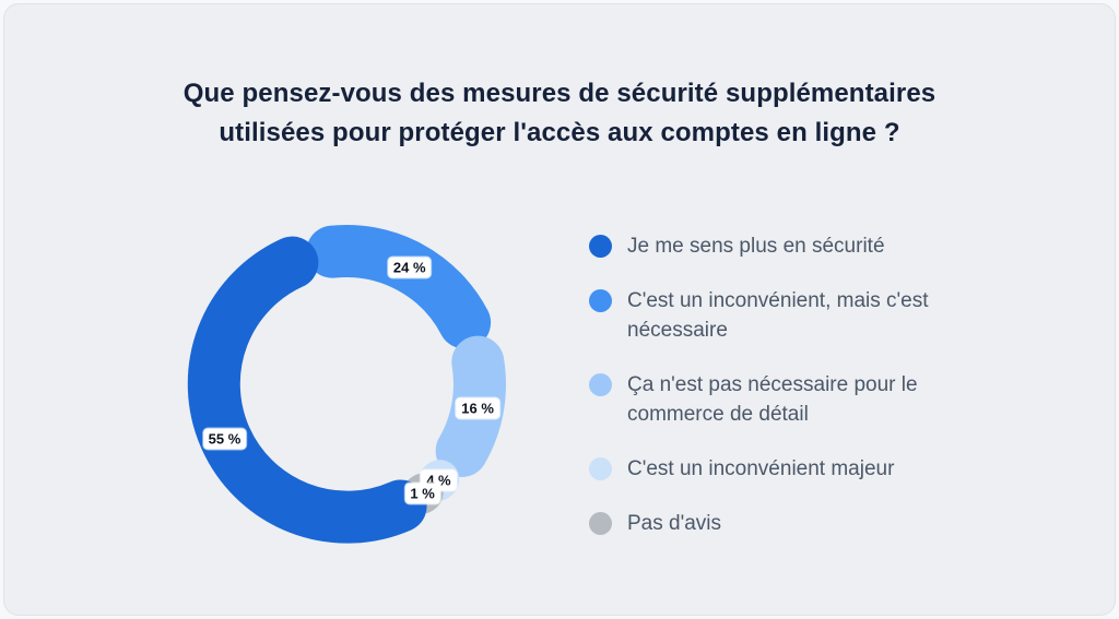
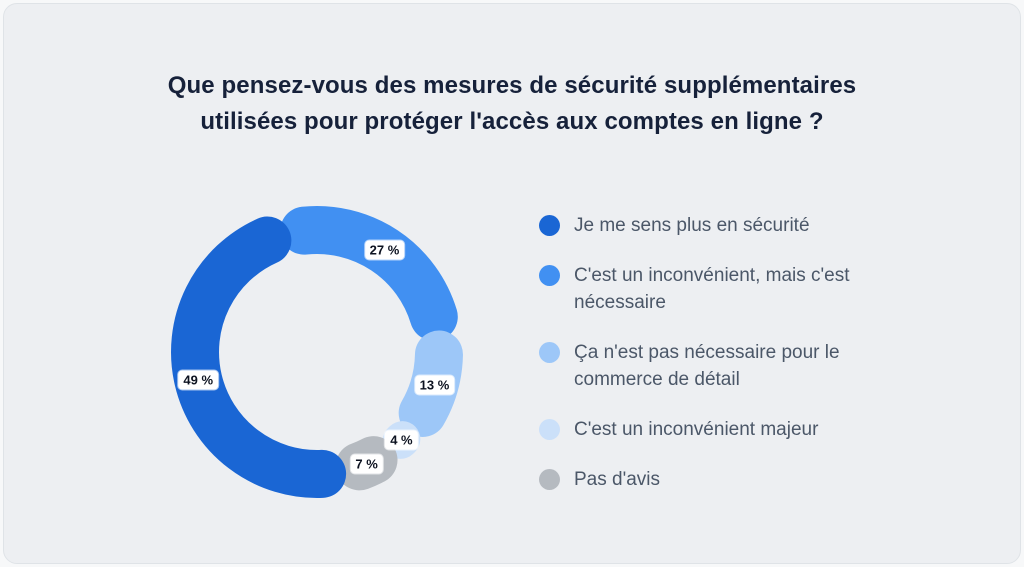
C'est un inconvénient, mais c'est nécessaire: 24 -> 27
Ça n'est pas nécessaire pour le commerce de détail: 16 -> 13
Pas d'avis: 1 -> 7
Je me sens plus en sécurité: 55 -> 49
